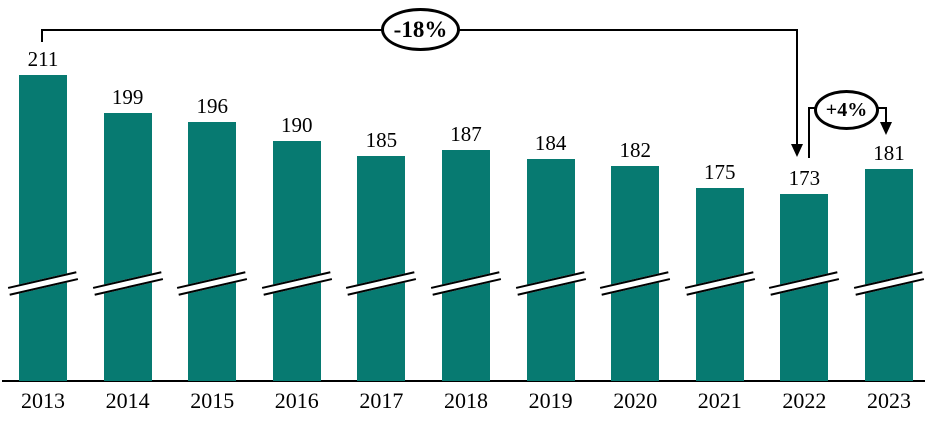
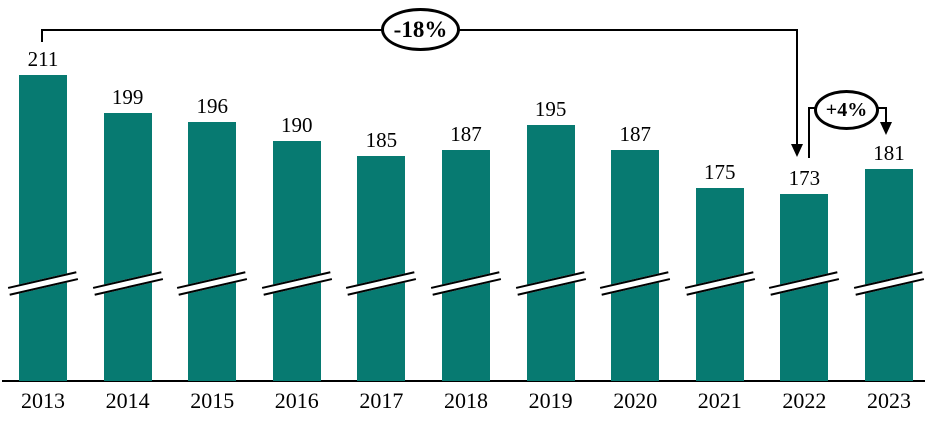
2019: 184 -> 195
2020: 182 -> 187
